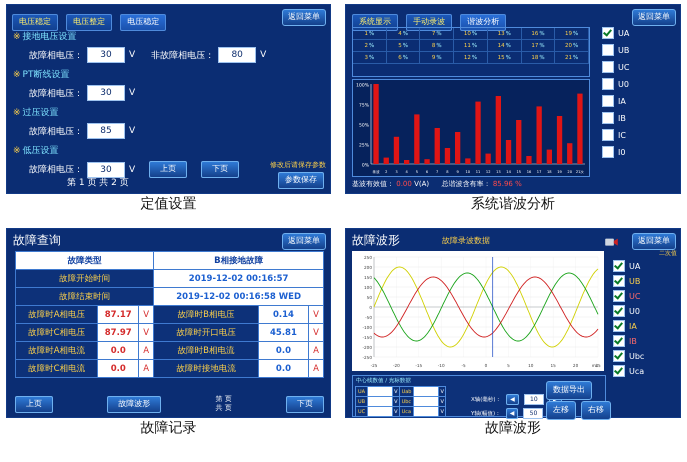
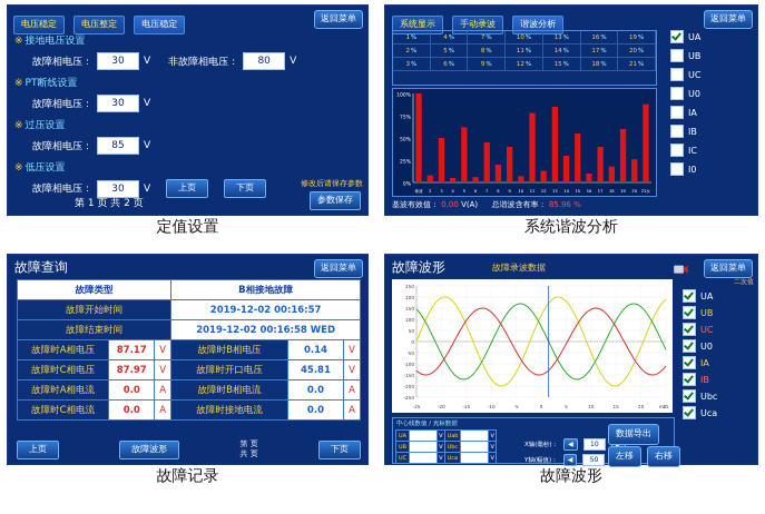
3: 30 -> 50
17: 70 -> 40
